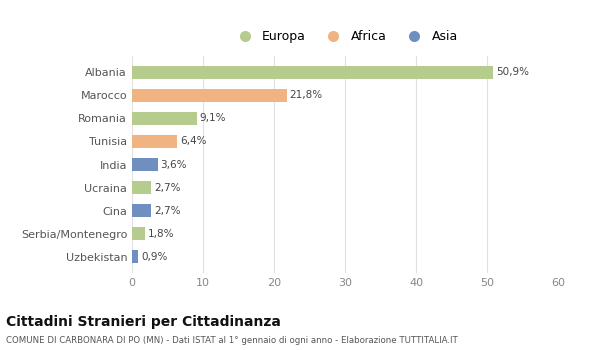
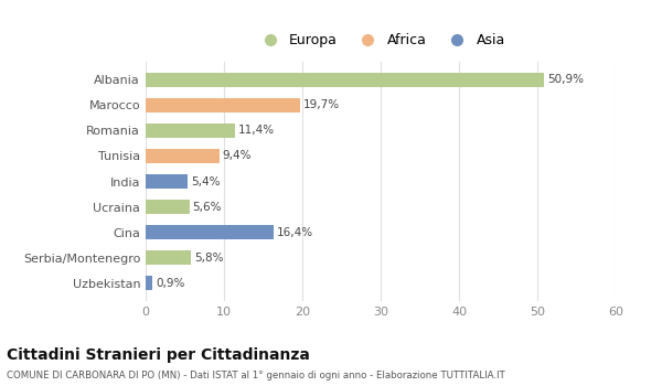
Marocco: 21,8% -> 19,7%
Romania: 9,1% -> 11,4%
Tunisia: 6,4% -> 9,4%
India: 3,6% -> 5,4%
Ucraina: 2,7% -> 5,6%
Cina: 2,7% -> 16,4%
Serbia/Montenegro: 1,8% -> 5,8%
